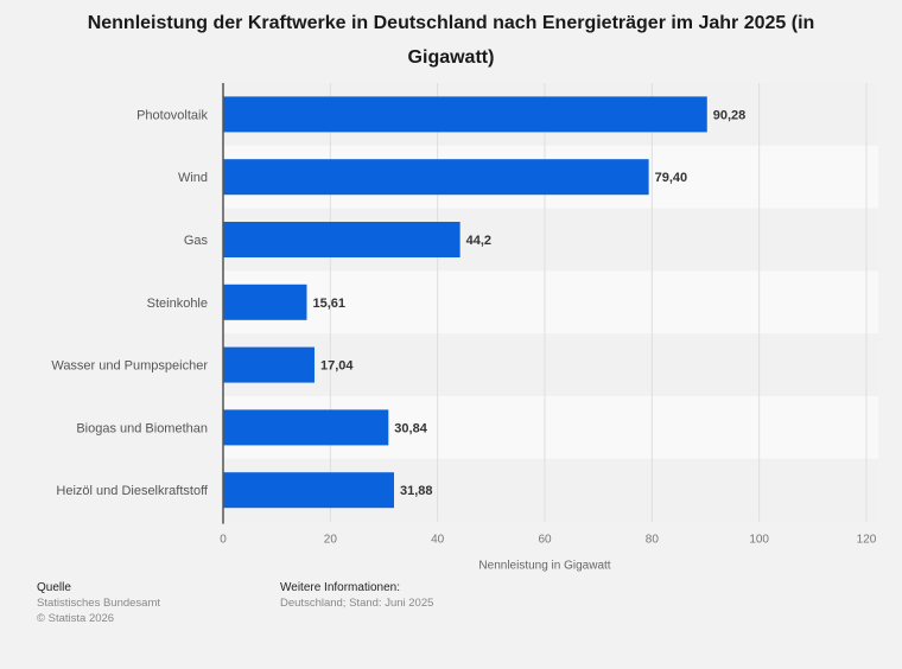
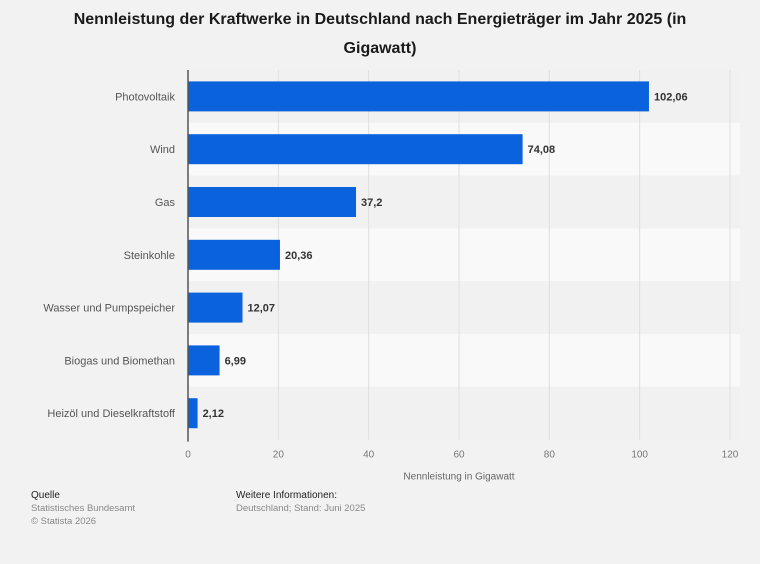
Photovoltaik: 90,28 -> 102,06
Wind: 79,40 -> 74,08
Gas: 44,2 -> 37,2
Steinkohle: 15,61 -> 20,36
Wasser und Pumpspeicher: 17,04 -> 12,07
Biogas und Biomethan: 30,84 -> 6,99
Heizöl und Dieselkraftstoff: 31,88 -> 2,12
